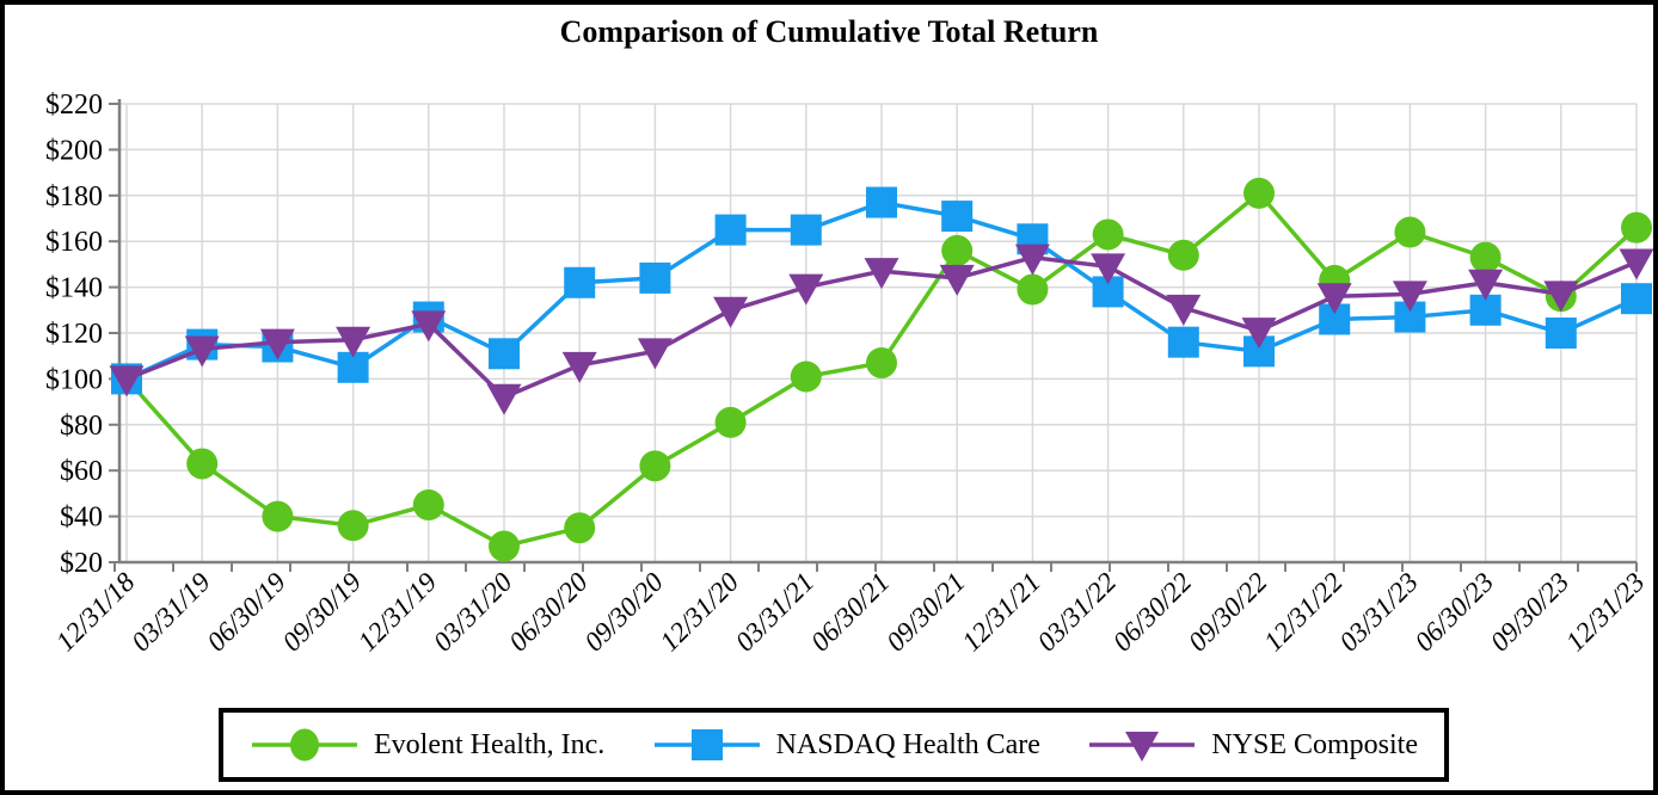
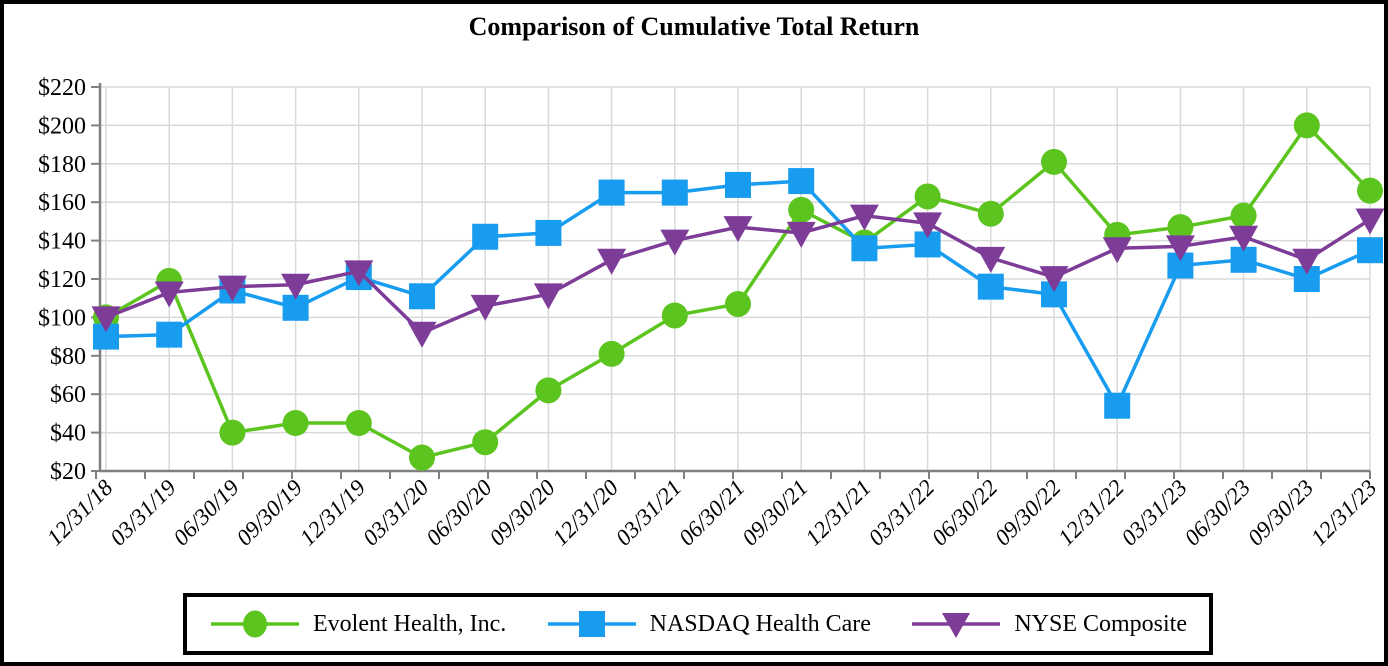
NASDAQ Health Care/12/31/18: $100 -> $90
Evolent Health, Inc./03/31/19: $63 -> $119
NASDAQ Health Care/03/31/19: $115 -> $91
Evolent Health, Inc./09/30/19: $36 -> $45
NASDAQ Health Care/12/31/19: $127 -> $121
NASDAQ Health Care/06/30/21: $177 -> $169
NASDAQ Health Care/12/31/21: $161 -> $136
NASDAQ Health Care/12/31/22: $126 -> $54
Evolent Health, Inc./03/31/23: $164 -> $147
Evolent Health, Inc./09/30/23: $136 -> $200
NYSE Composite/09/30/23: $137 -> $130
